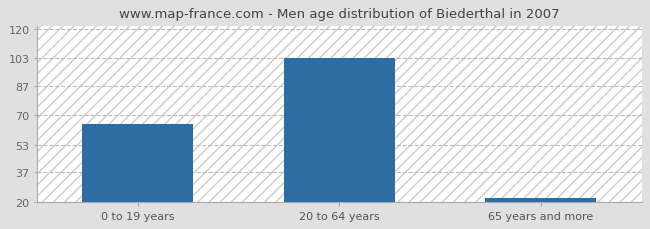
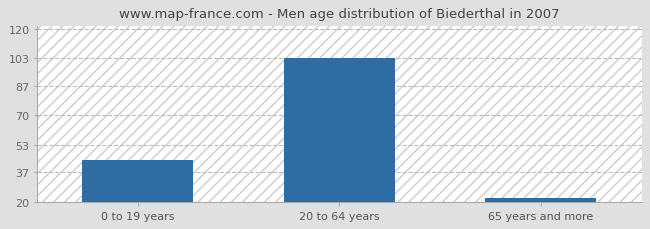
0 to 19 years: 65 -> 44
